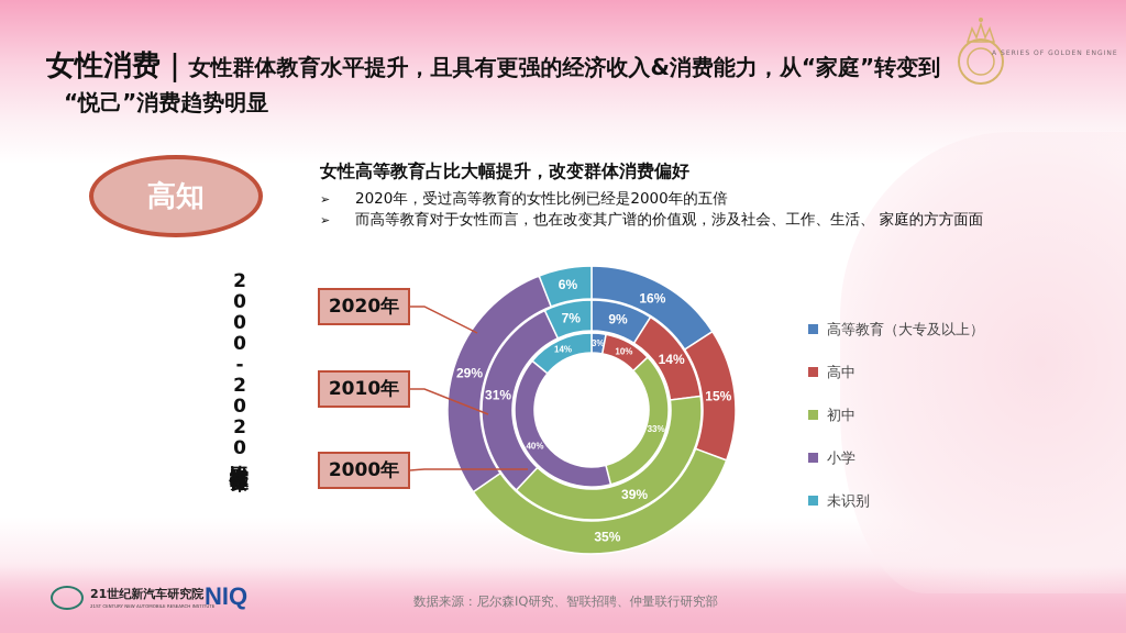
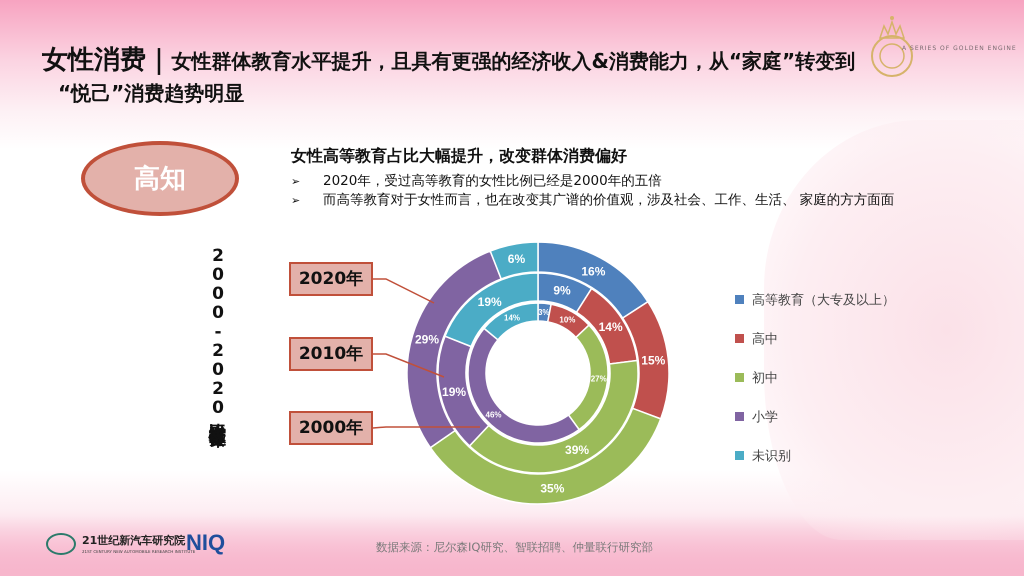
2000年/初中: 33% -> 27%
2010年/小学: 31% -> 19%
2000年/小学: 40% -> 46%
2010年/未识别: 7% -> 19%
